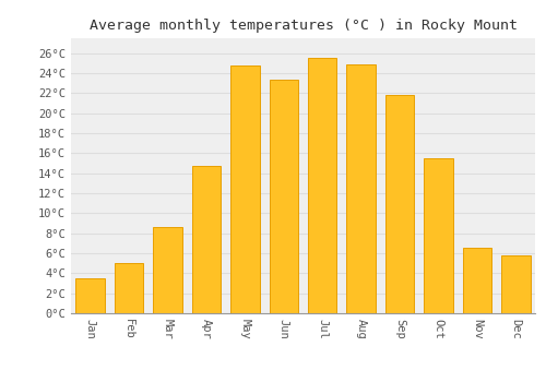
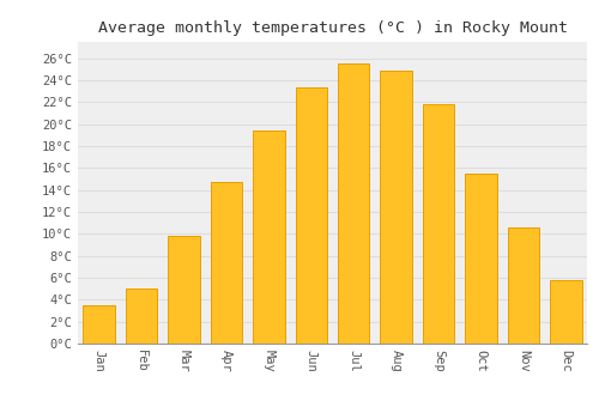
Mar: 8.6°C -> 9.8°C
May: 24.8°C -> 19.4°C
Nov: 6.6°C -> 10.6°C
